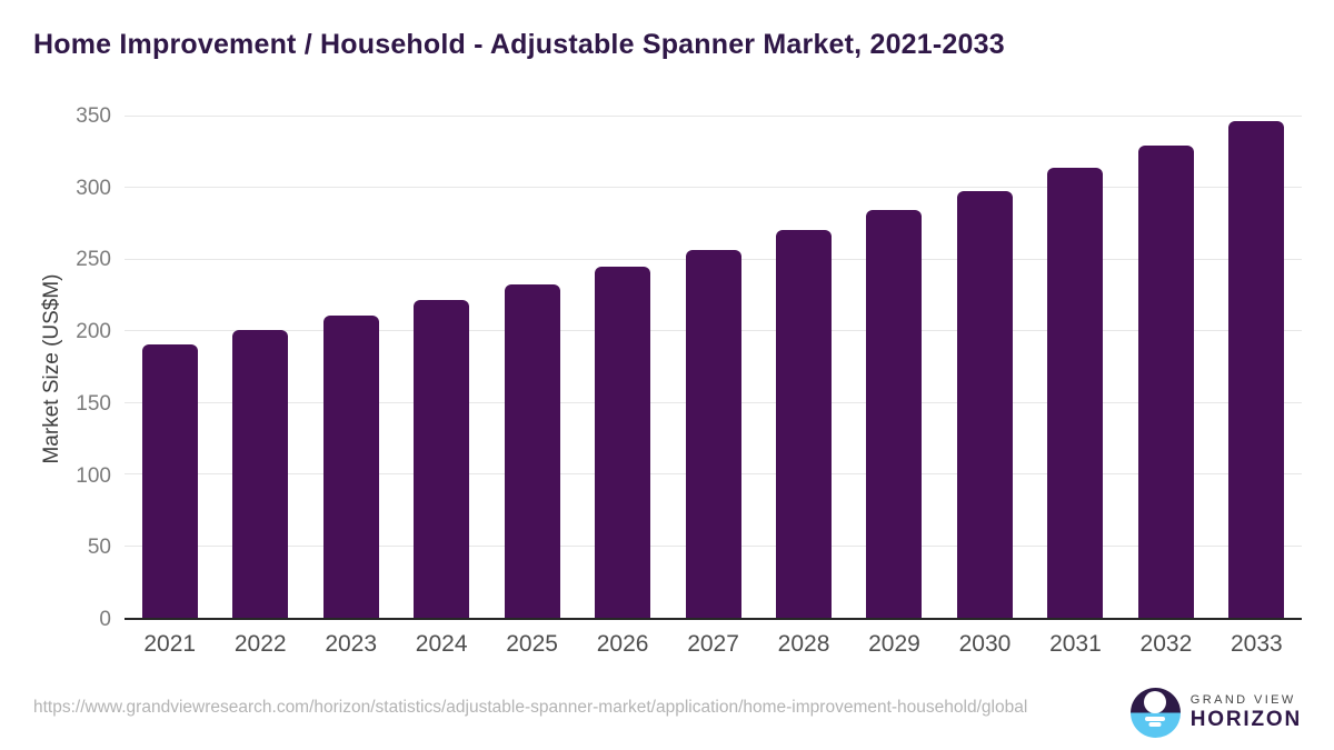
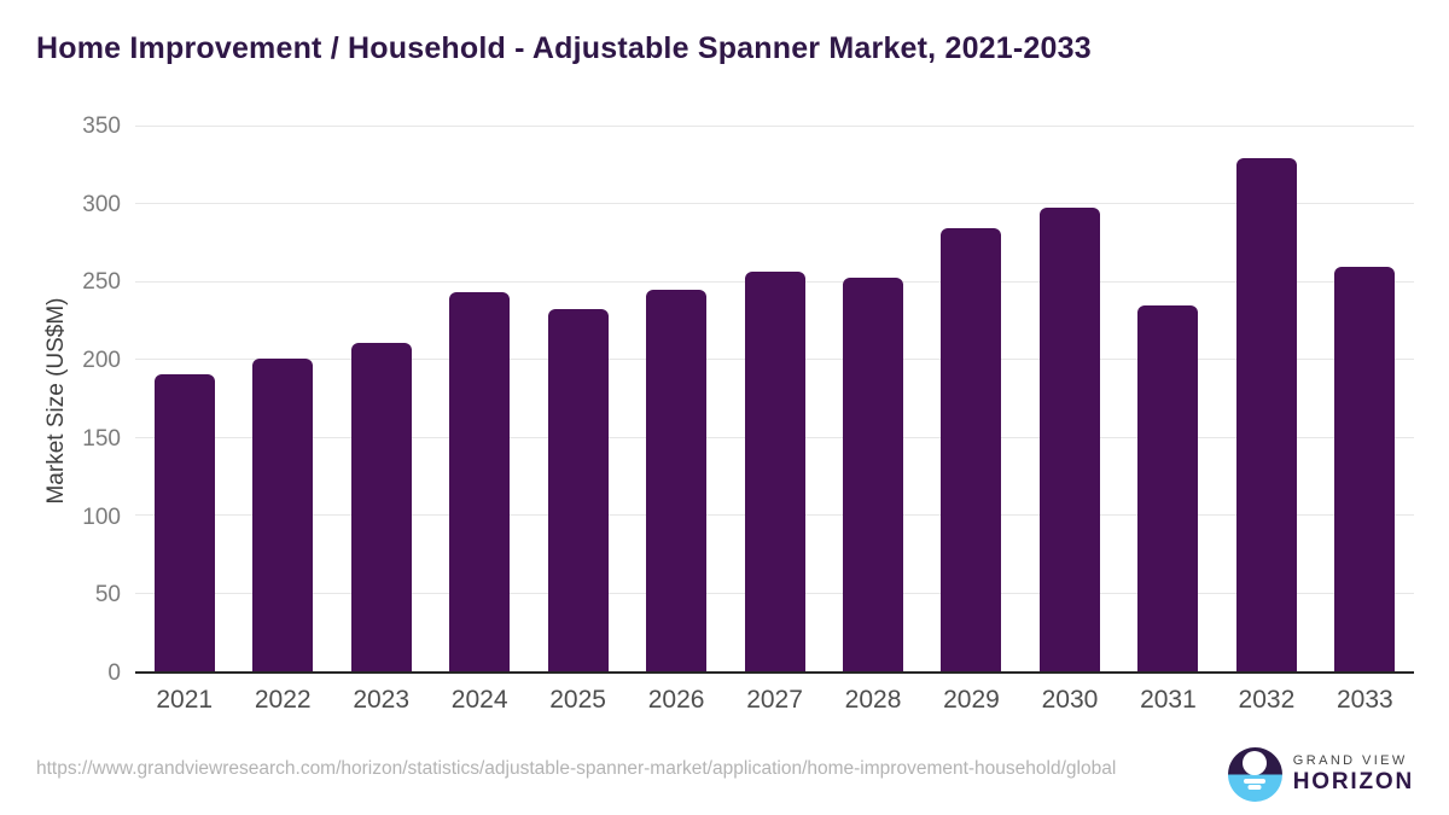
2024: 222 -> 244
2028: 271 -> 253
2031: 314 -> 235
2033: 347 -> 260
